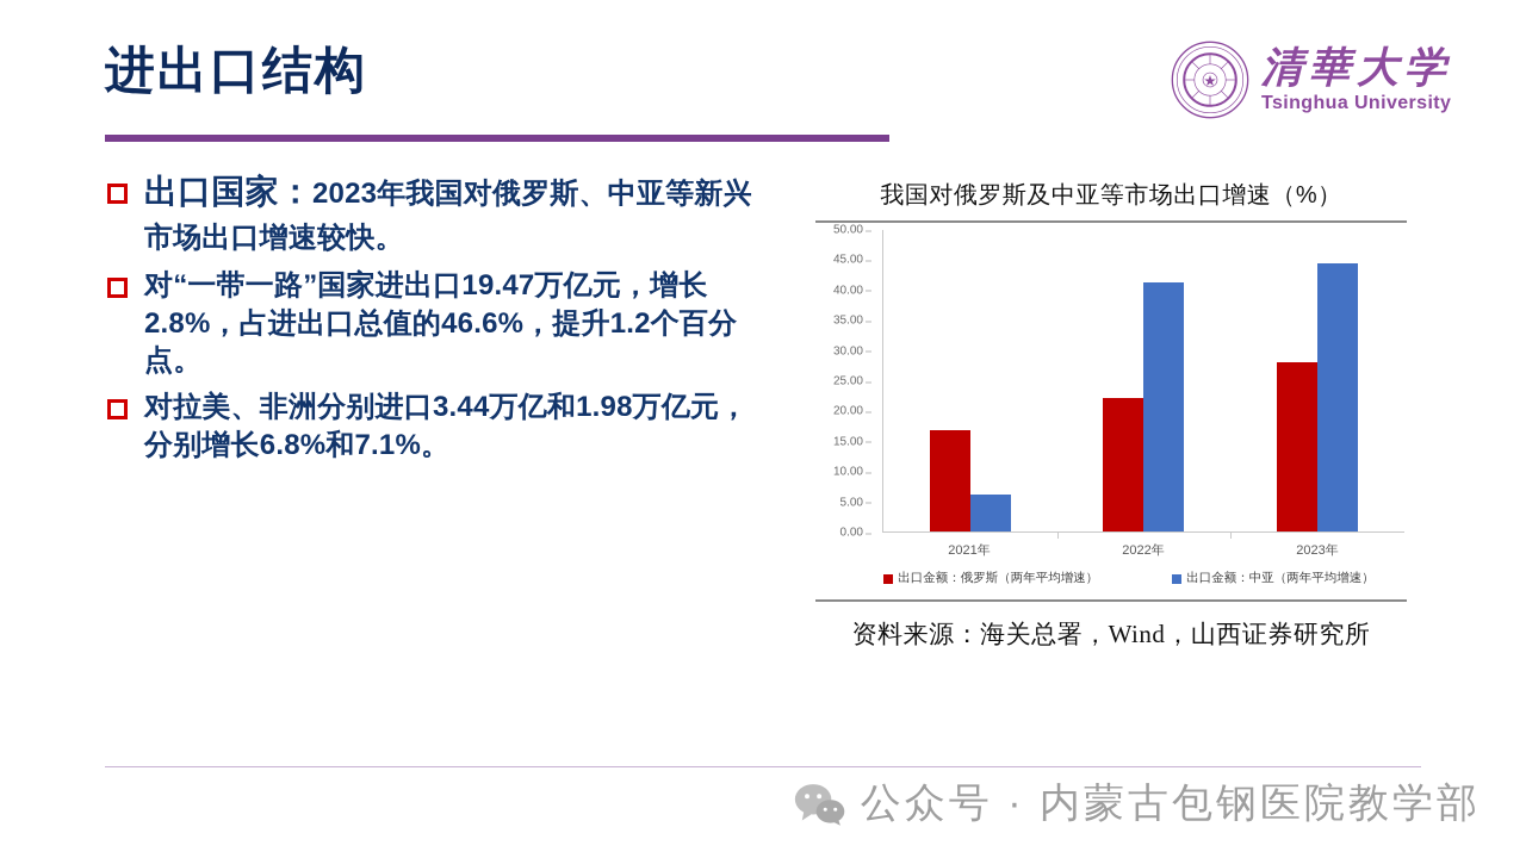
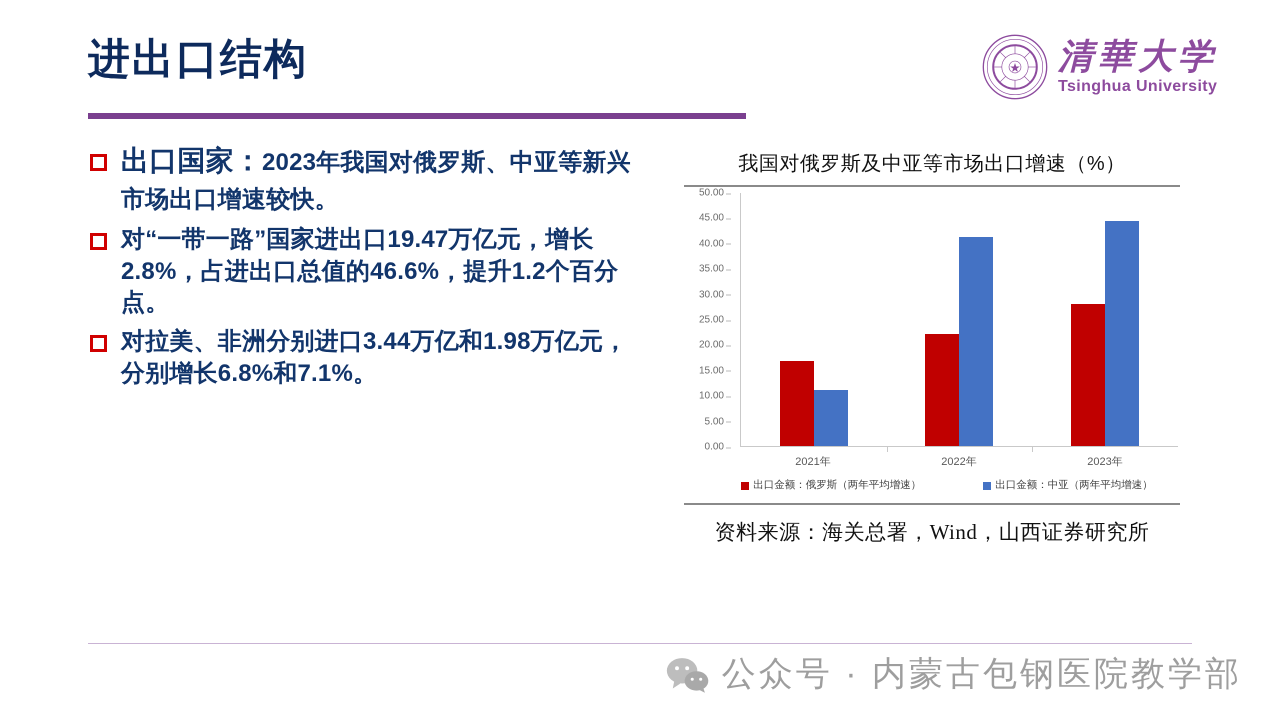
出口金额：中亚（两年平均增速）/2021年: 6 -> 11
